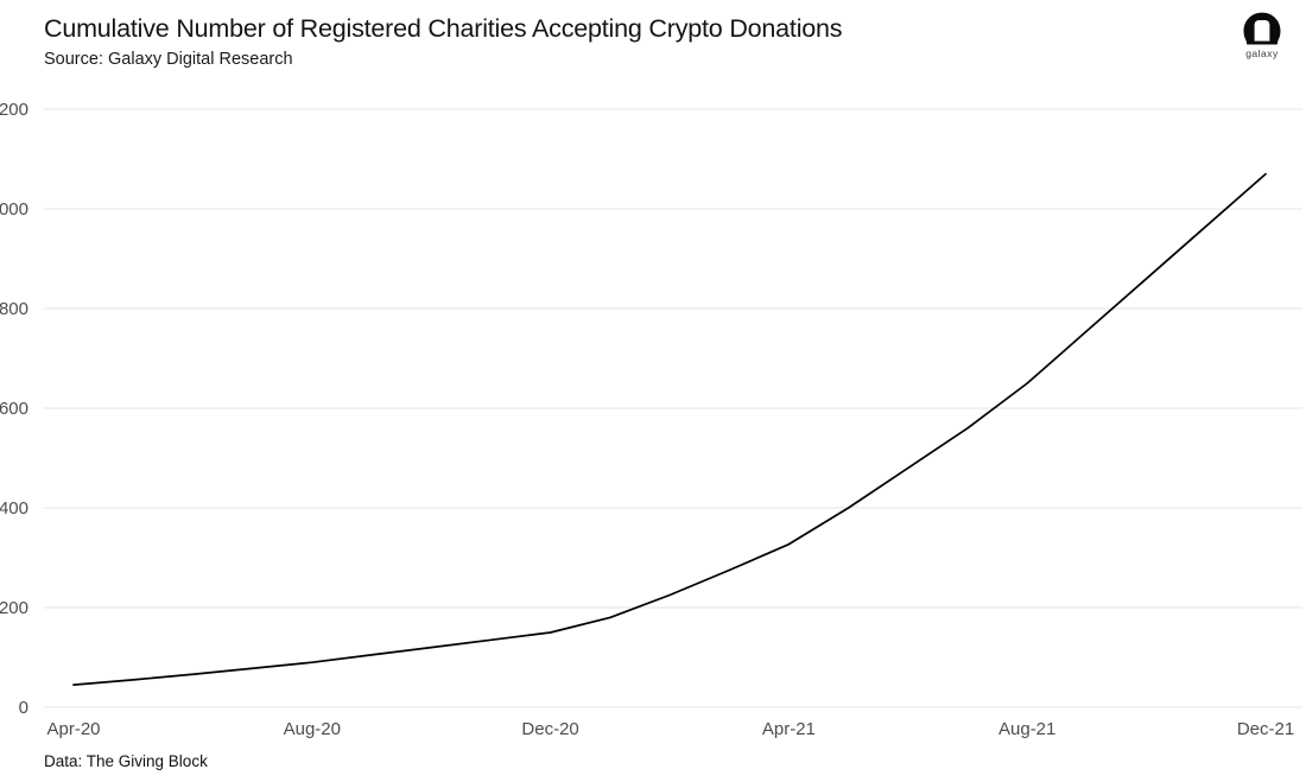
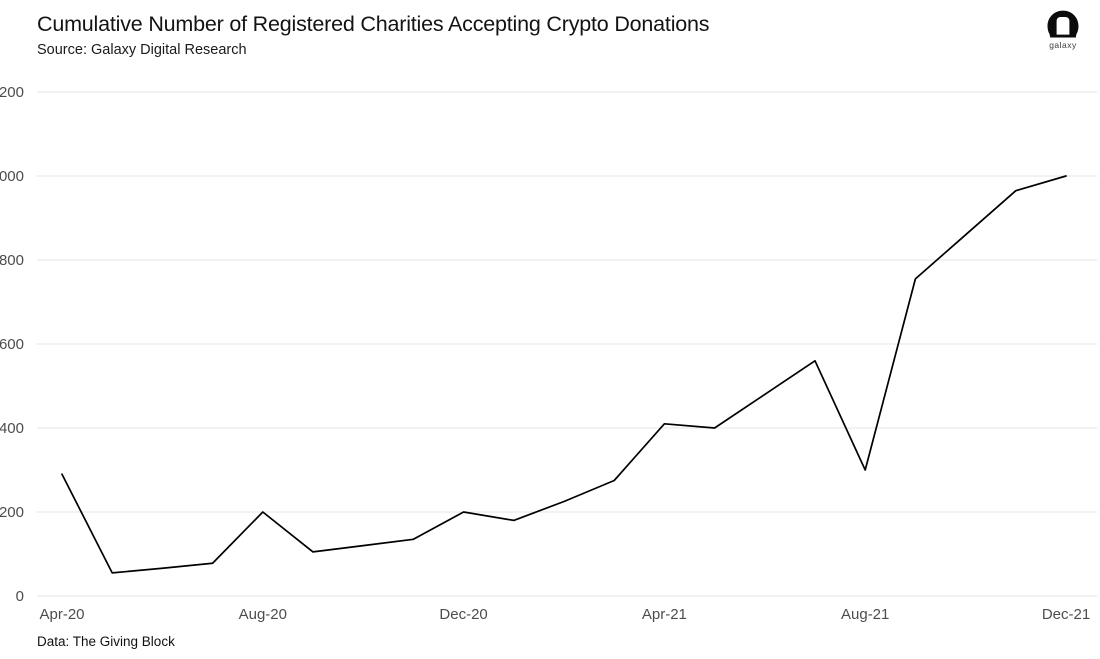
Apr-20: 40 -> 290
Aug-20: 90 -> 200
Dec-20: 150 -> 200
Apr-21: 330 -> 410
Aug-21: 650 -> 300
Dec-21: 1070 -> 1000
